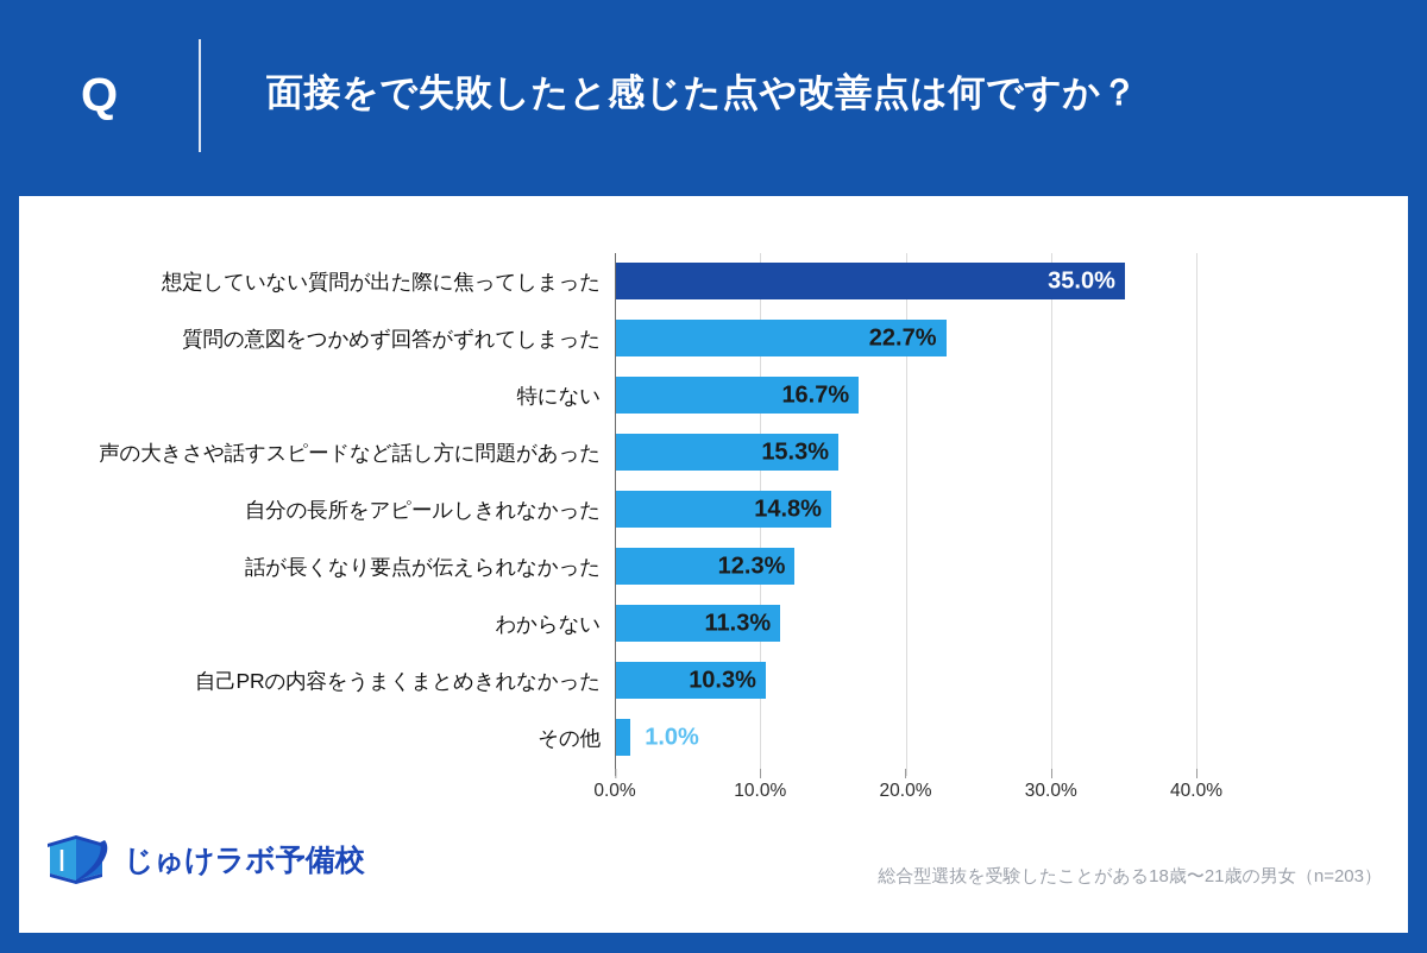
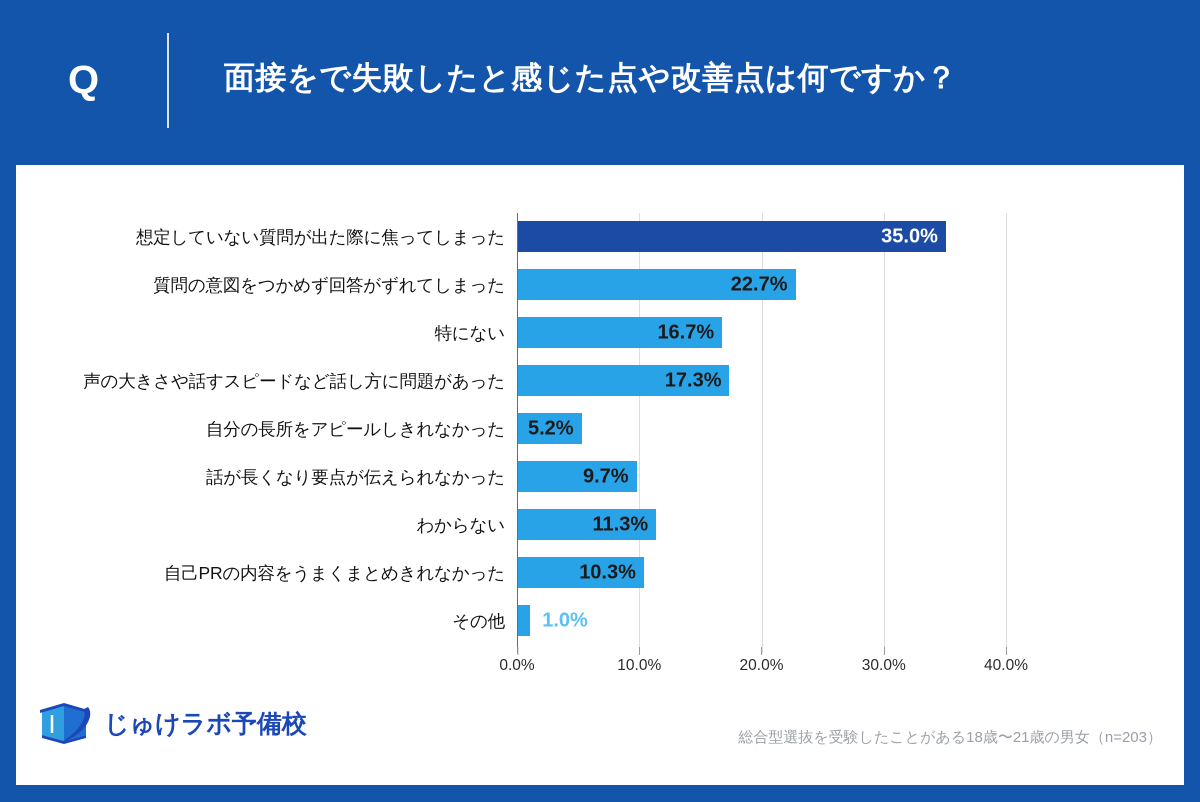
声の大きさや話すスピードなど話し方に問題があった: 15.3% -> 17.3%
自分の長所をアピールしきれなかった: 14.8% -> 5.2%
話が長くなり要点が伝えられなかった: 12.3% -> 9.7%
